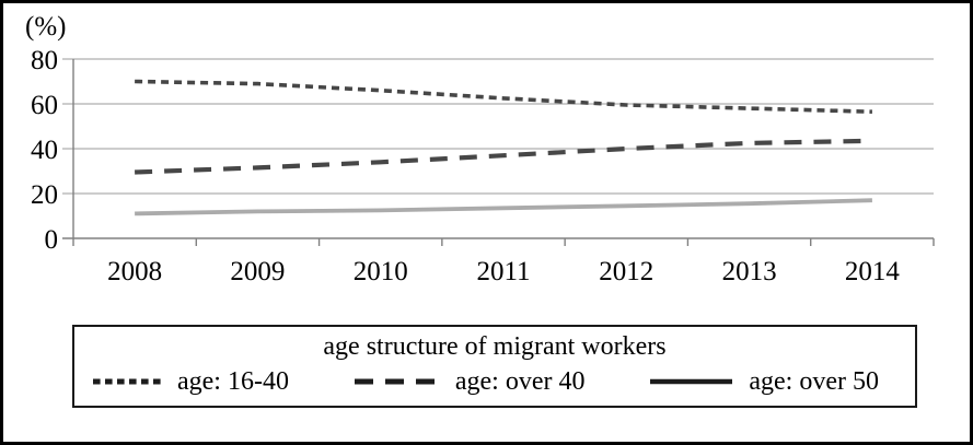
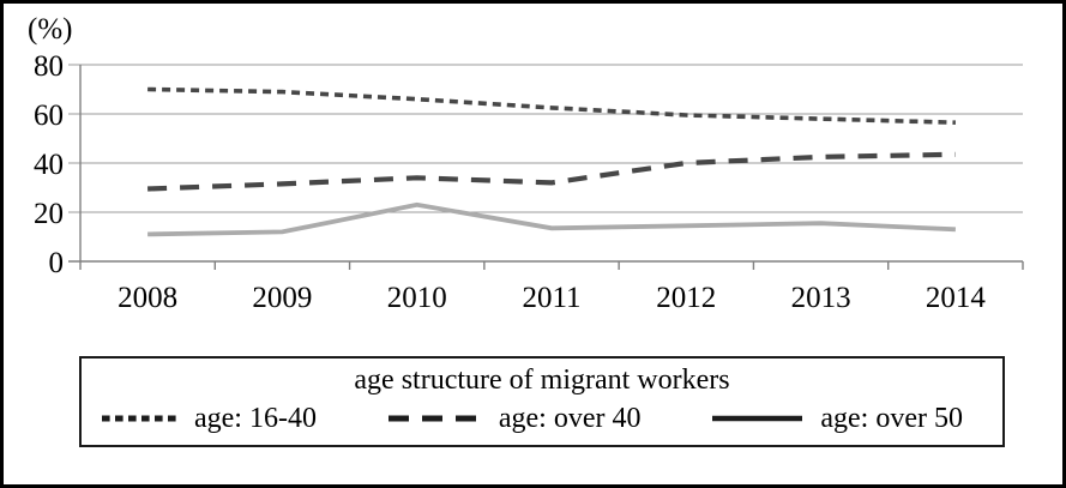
age: over 50/2010: 12 -> 23
age: over 40/2011: 37 -> 32
age: over 50/2014: 17 -> 13
